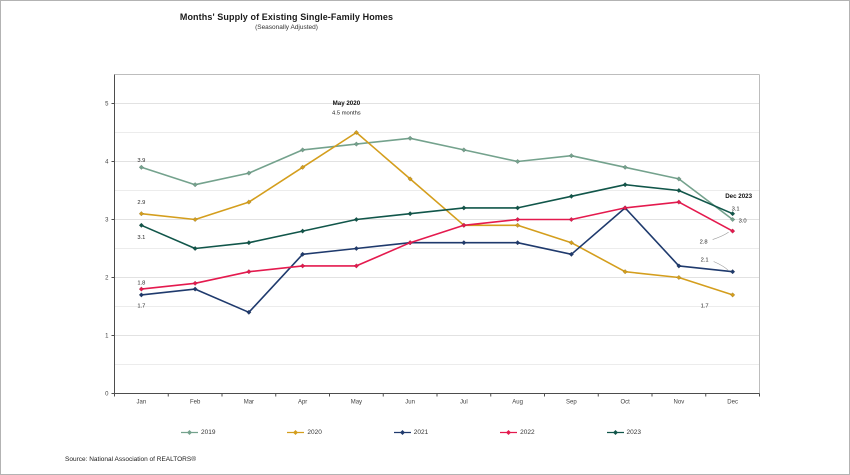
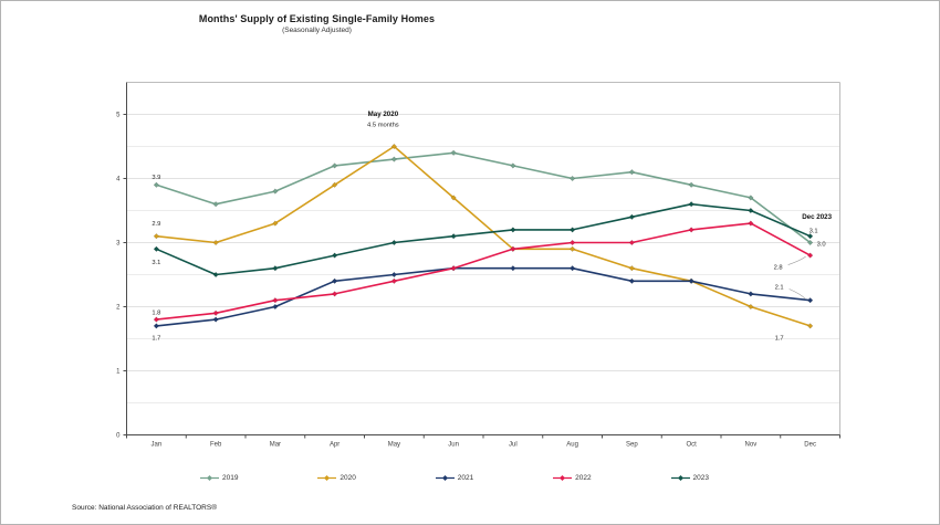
2021/Mar: 1.4 -> 2.0
2022/May: 2.2 -> 2.4
2020/Oct: 2.1 -> 2.4
2021/Oct: 3.2 -> 2.4
